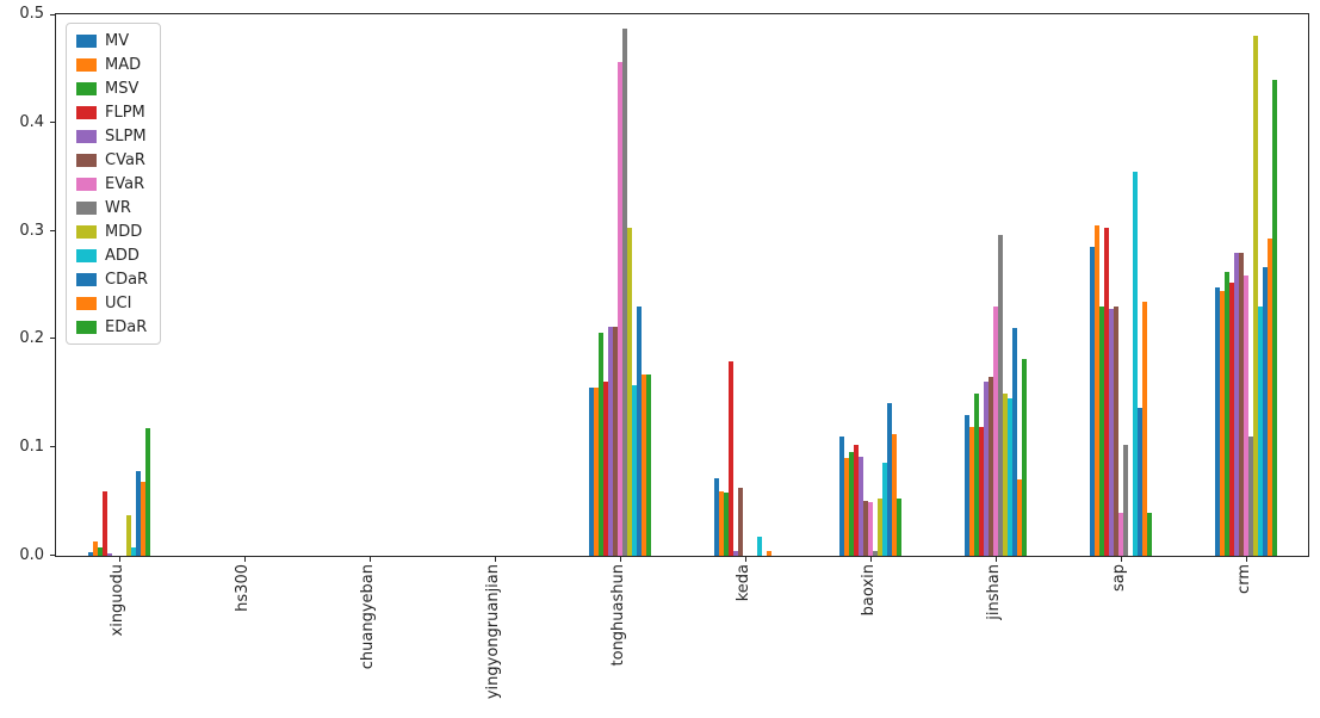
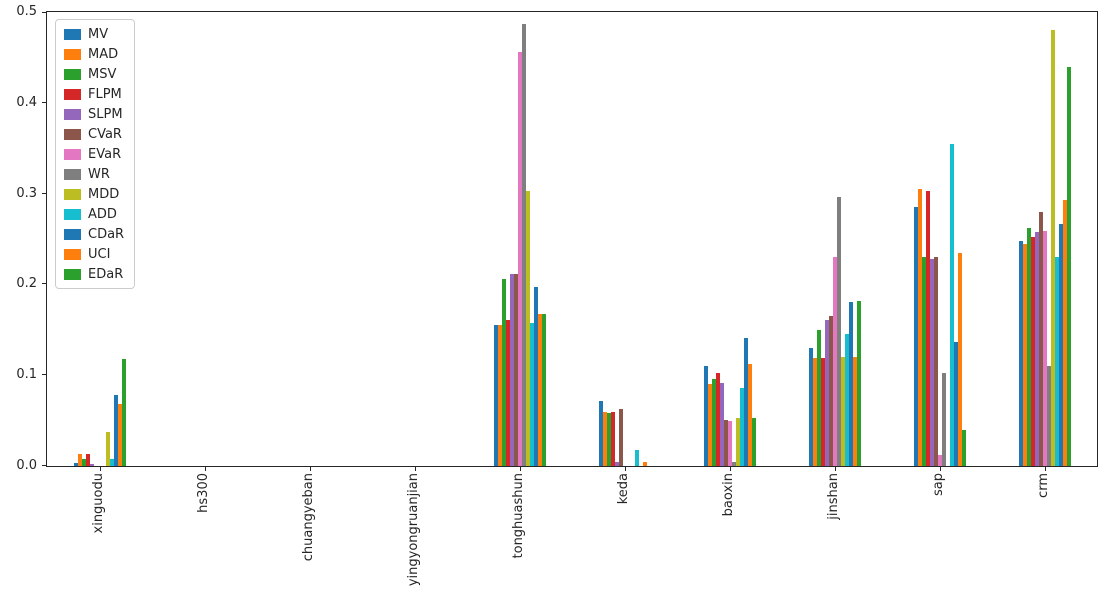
FLPM/xinguodu: 0.06 -> 0.01
CDaR/tonghuashun: 0.23 -> 0.20
FLPM/keda: 0.18 -> 0.06
MDD/jinshan: 0.15 -> 0.12
CDaR/jinshan: 0.21 -> 0.18
UCI/jinshan: 0.07 -> 0.12
EVaR/sap: 0.04 -> 0.01
SLPM/crm: 0.28 -> 0.26
